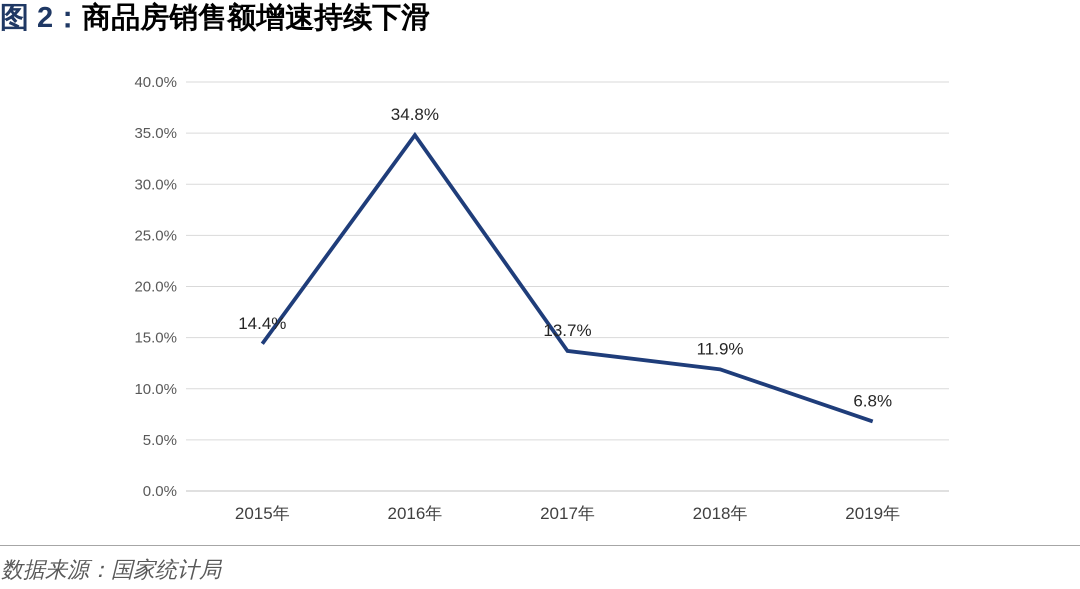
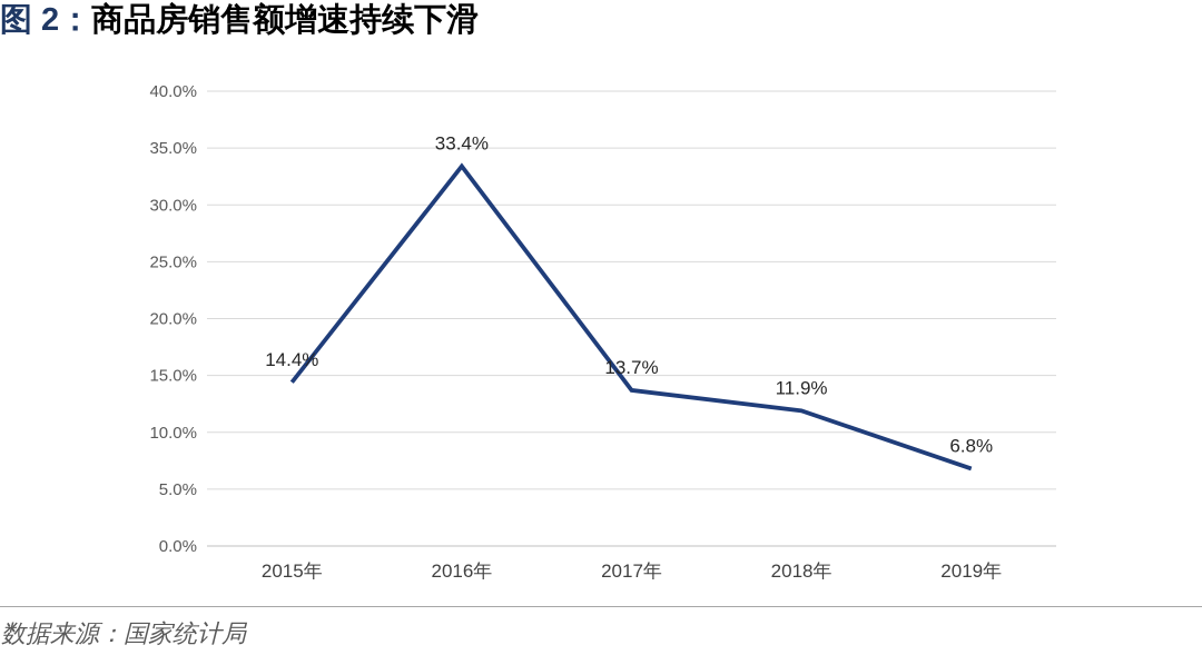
2016年: 34.8% -> 33.4%
